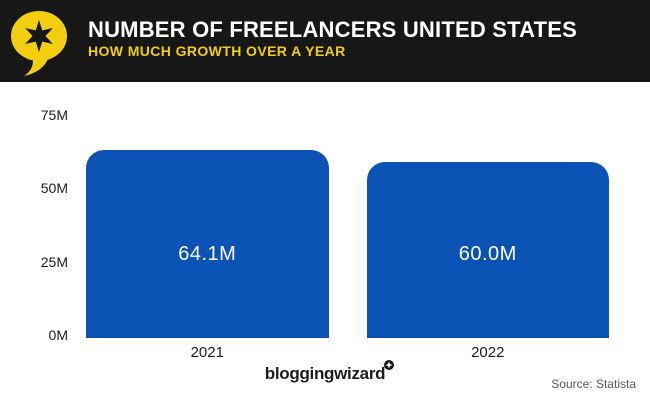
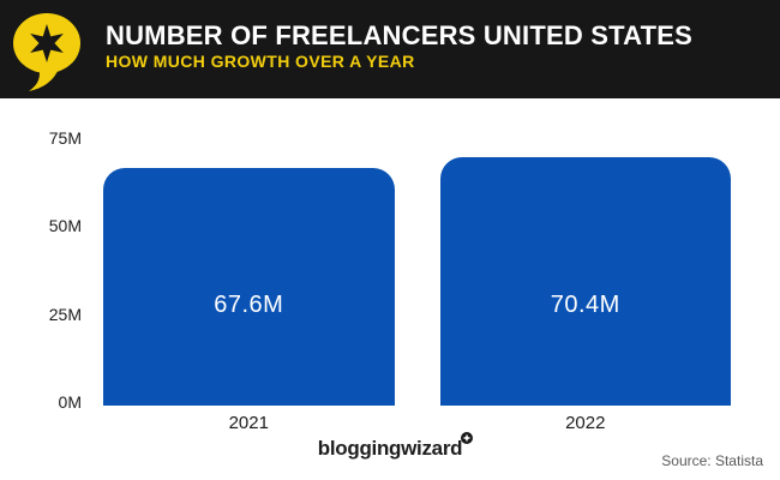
2021: 64.1M -> 67.6M
2022: 60.0M -> 70.4M
